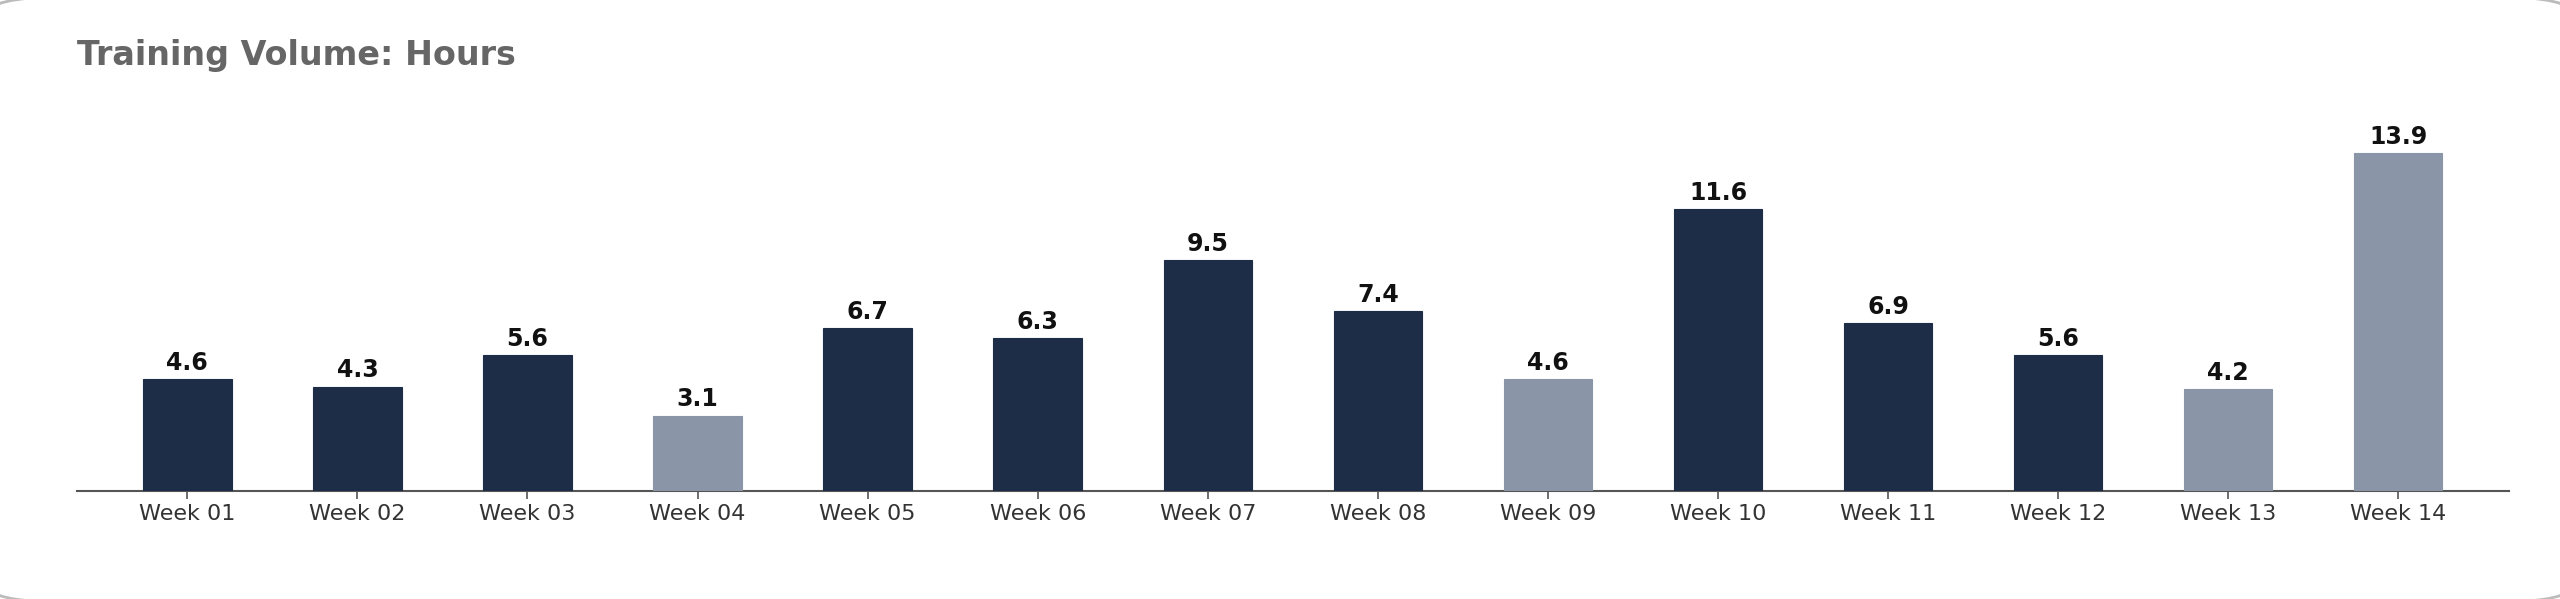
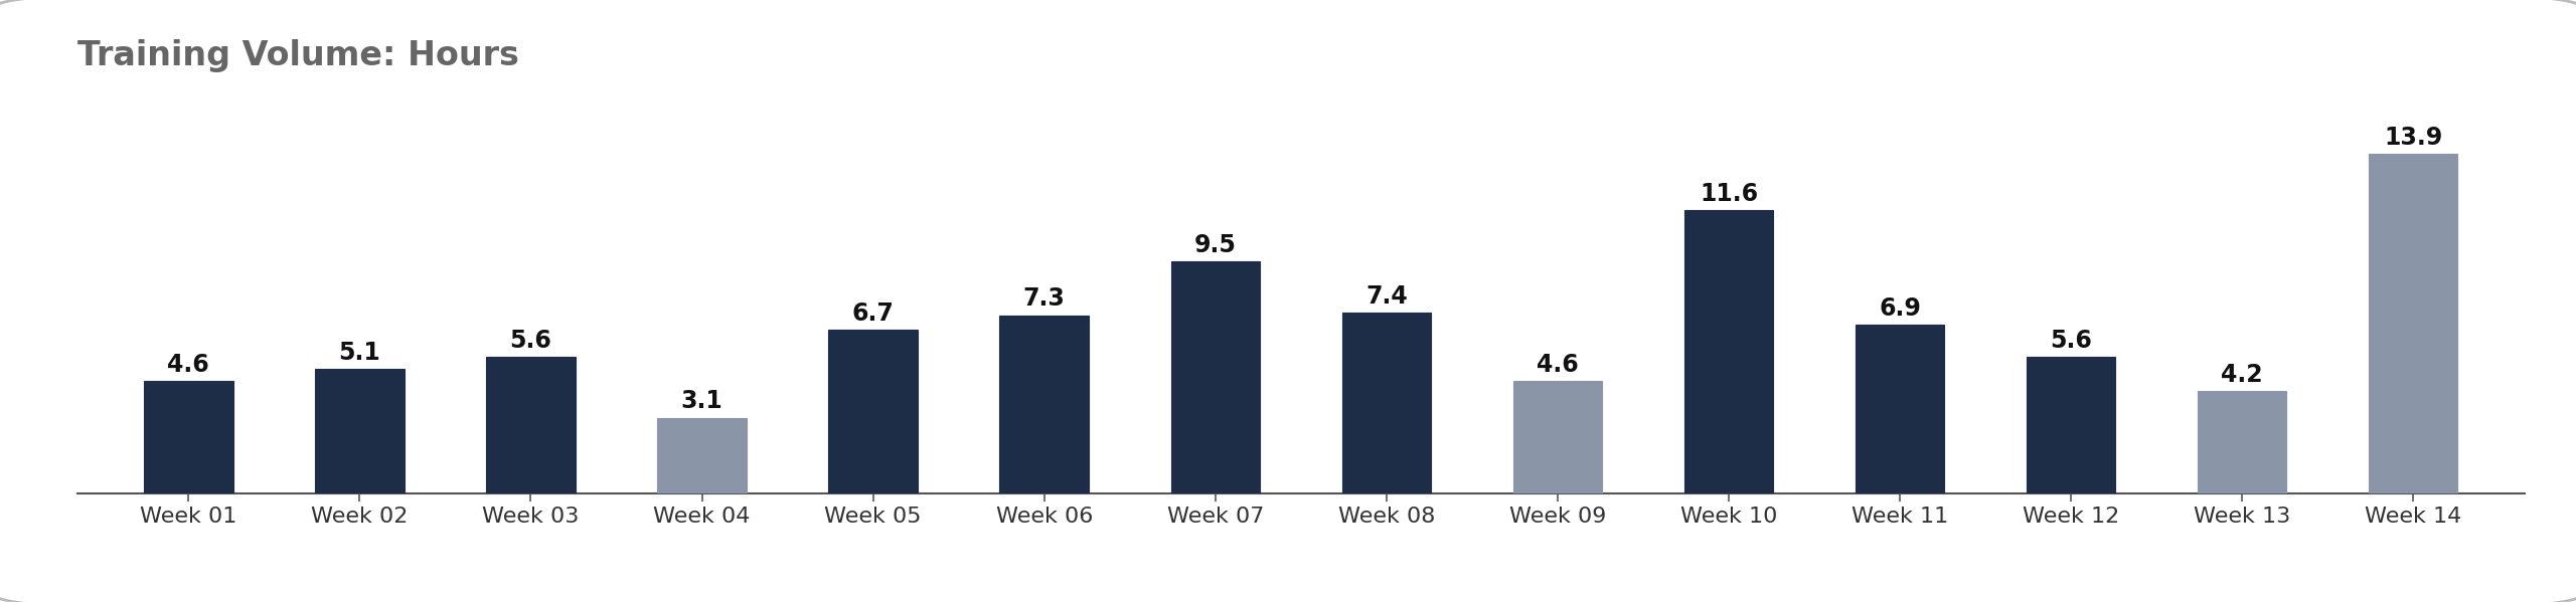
Week 02: 4.3 -> 5.1
Week 06: 6.3 -> 7.3
